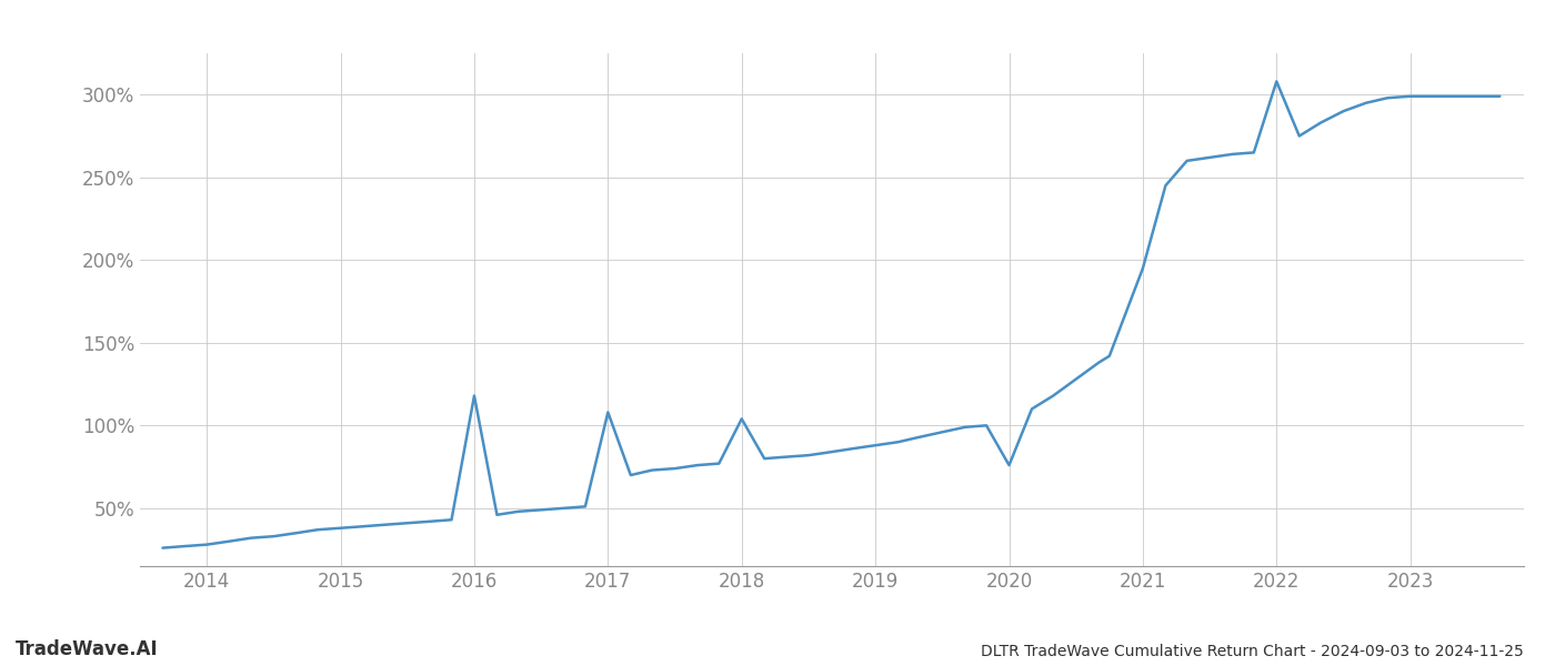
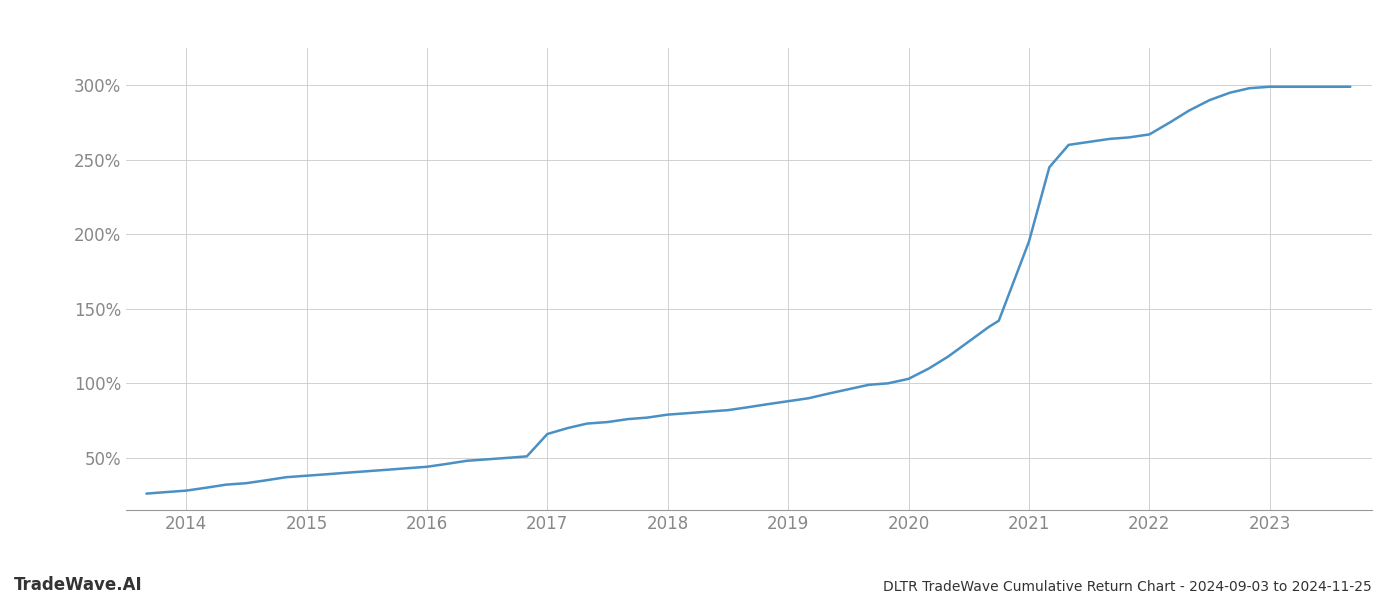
2016: 118% -> 44%
2017: 108% -> 66%
2018: 104% -> 79%
2020: 76% -> 103%
2022: 308% -> 267%
